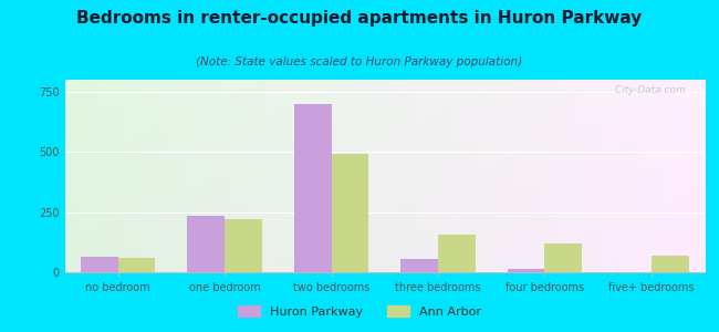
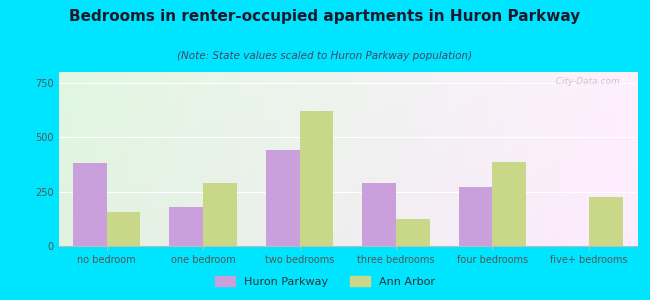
Huron Parkway/no bedroom: 65 -> 380
Ann Arbor/no bedroom: 60 -> 155
Huron Parkway/one bedroom: 235 -> 180
Ann Arbor/one bedroom: 220 -> 290
Huron Parkway/two bedrooms: 700 -> 440
Ann Arbor/two bedrooms: 490 -> 620
Huron Parkway/three bedrooms: 55 -> 290
Ann Arbor/three bedrooms: 155 -> 125
Huron Parkway/four bedrooms: 15 -> 270
Ann Arbor/four bedrooms: 120 -> 385
Ann Arbor/five+ bedrooms: 70 -> 225
